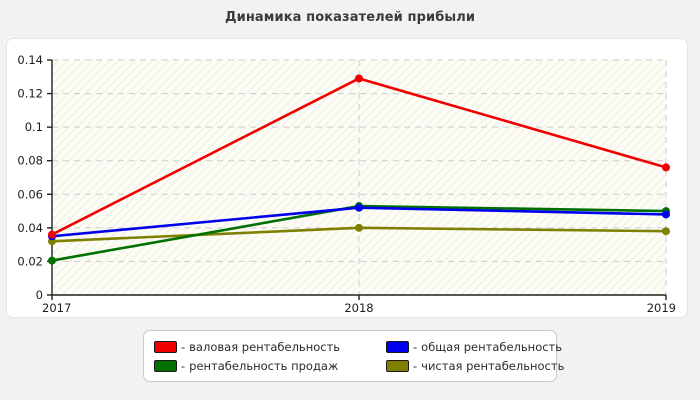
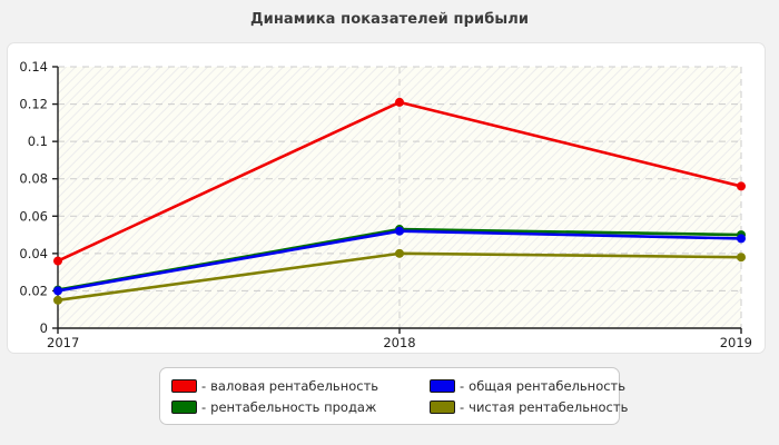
общая рентабельность/2017: 0.035 -> 0.020
чистая рентабельность/2017: 0.032 -> 0.015
валовая рентабельность/2018: 0.129 -> 0.121
